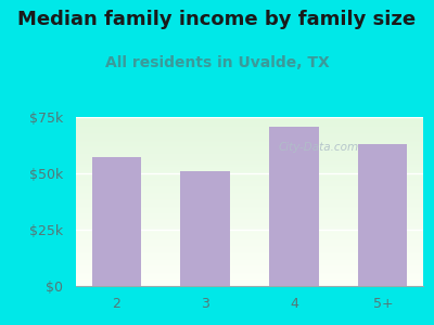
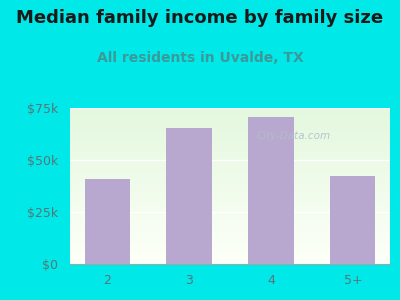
2: $57.0k -> $41.0k
3: $51.0k -> $65.5k
5+: $63.0k -> $42.5k
